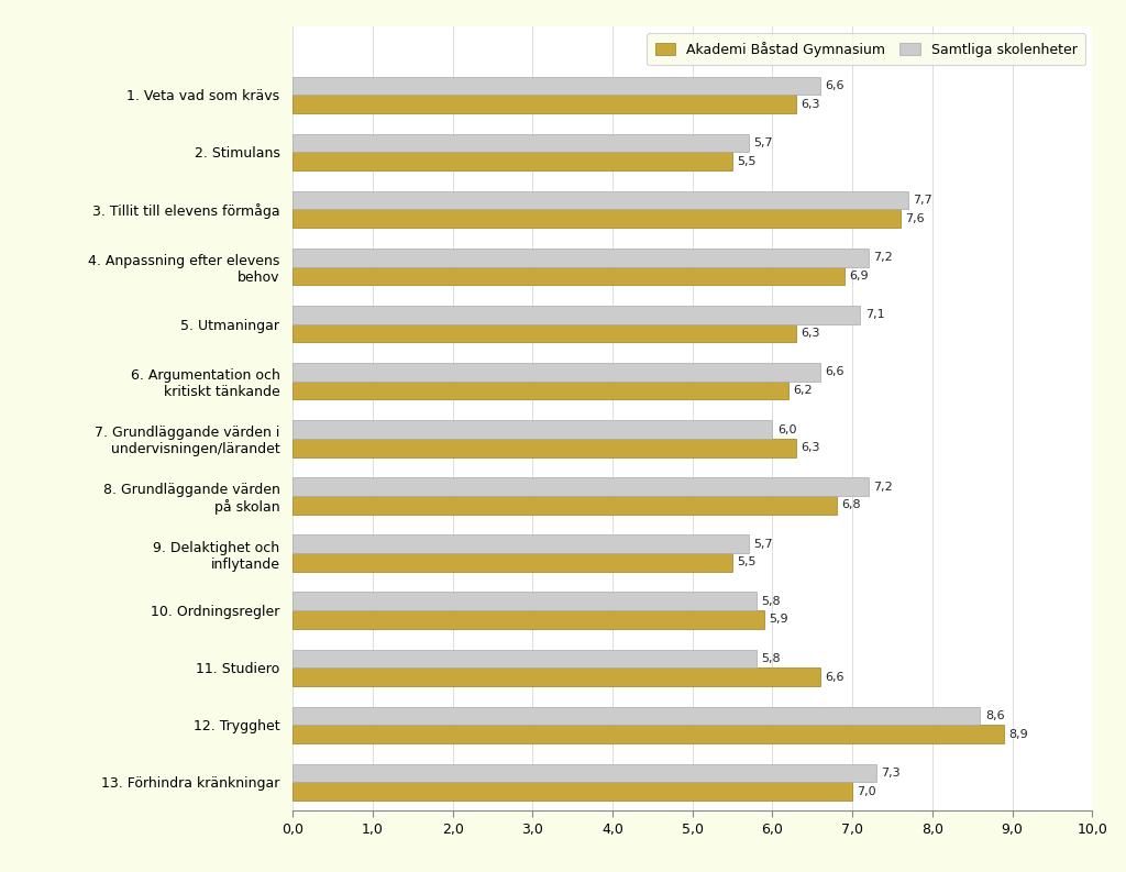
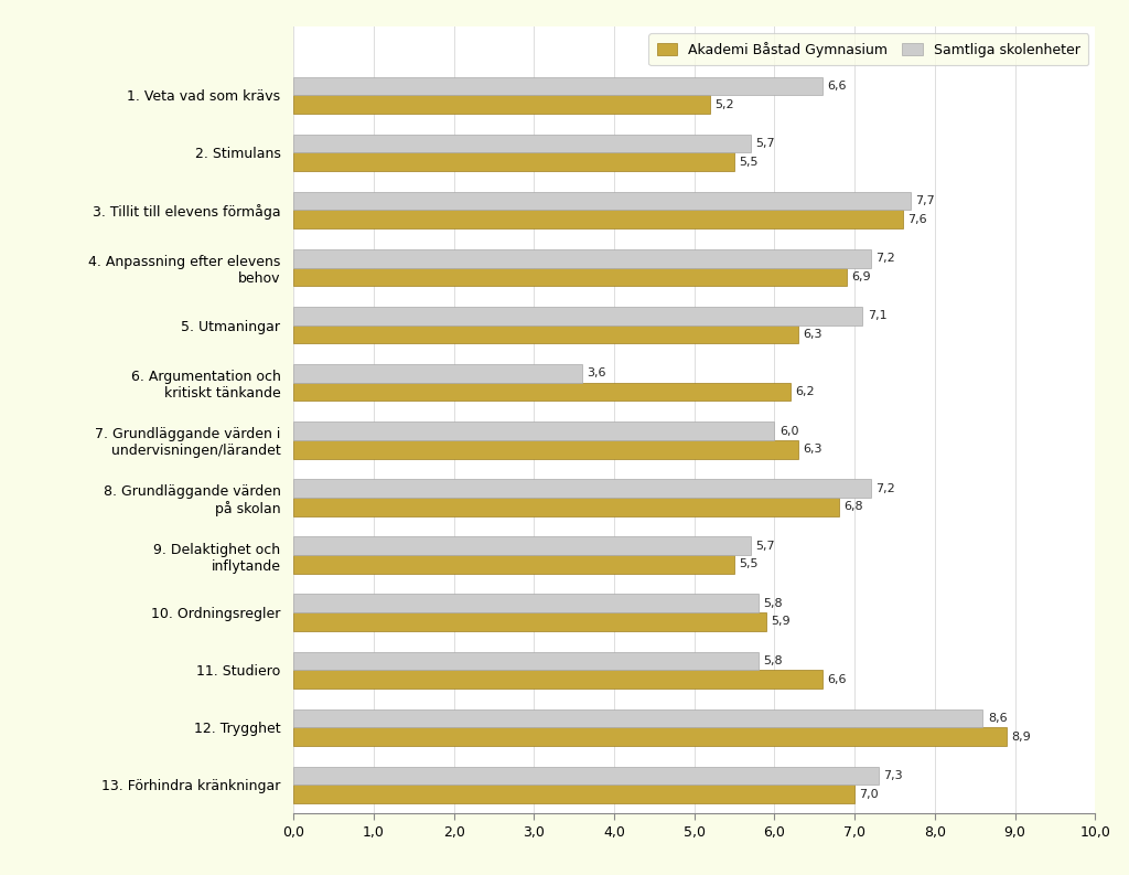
Akademi Båstad Gymnasium/1. Veta vad som krävs: 6,3 -> 5,2
Samtliga skolenheter/6. Argumentation och kritiskt tänkande: 6,6 -> 3,6
